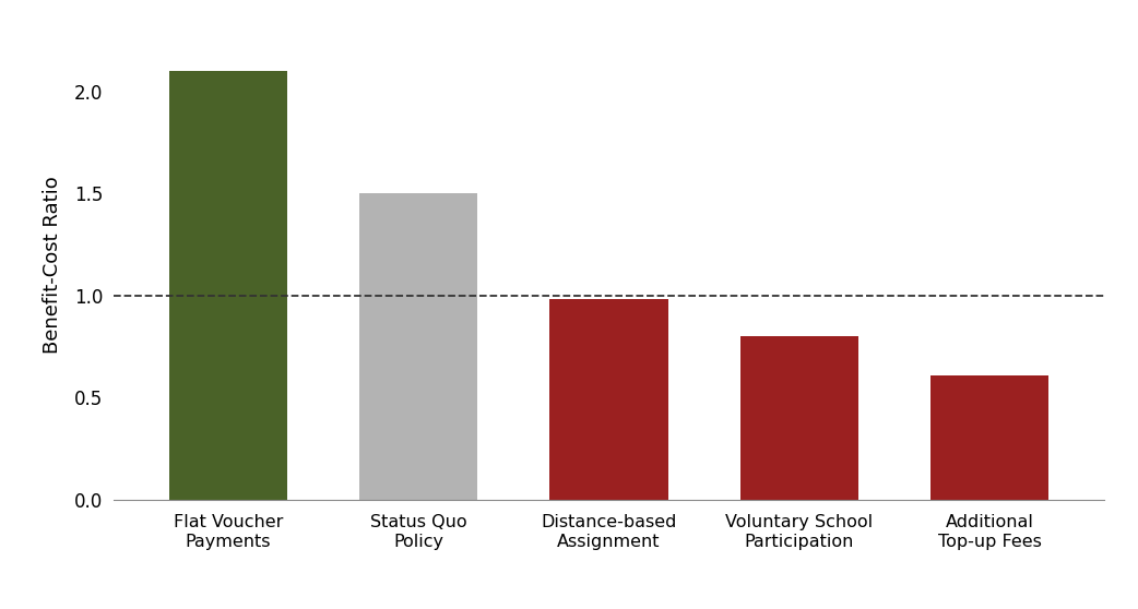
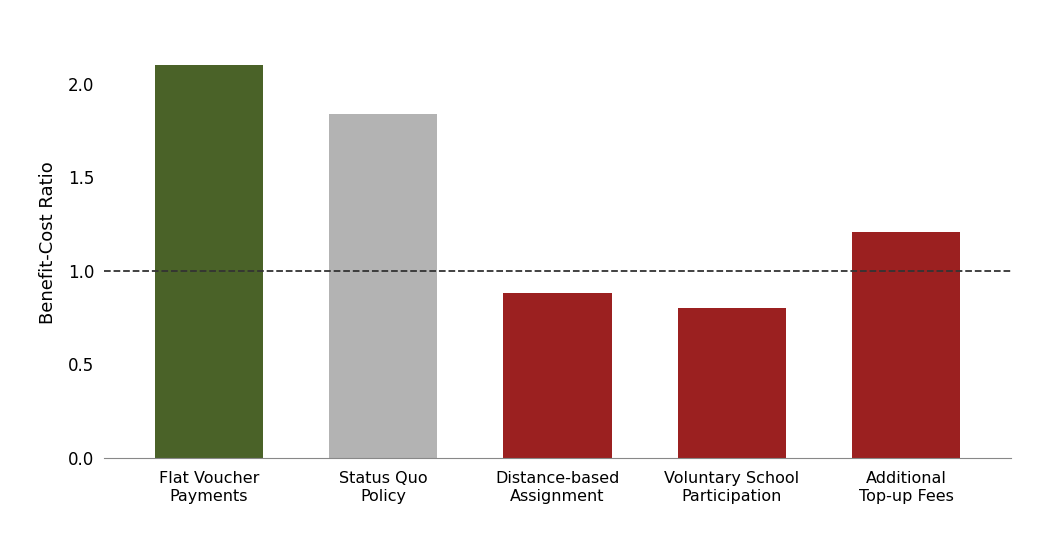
Status Quo Policy: 1.50 -> 1.84
Distance-based Assignment: 0.98 -> 0.88
Additional Top-up Fees: 0.61 -> 1.21
